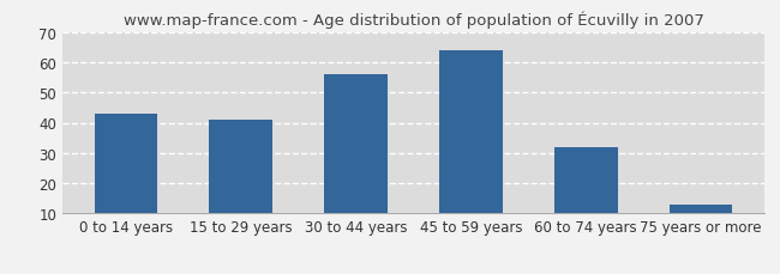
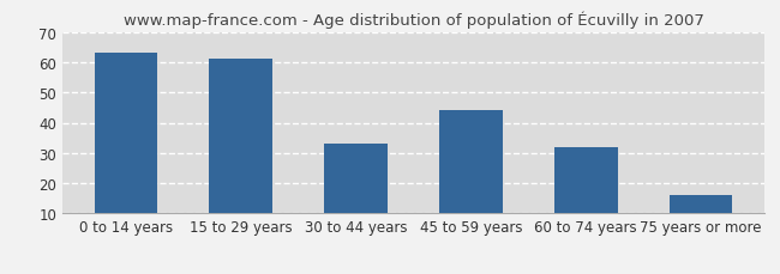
0 to 14 years: 43 -> 63
15 to 29 years: 41 -> 61
30 to 44 years: 56 -> 33
45 to 59 years: 64 -> 44
75 years or more: 13 -> 16
